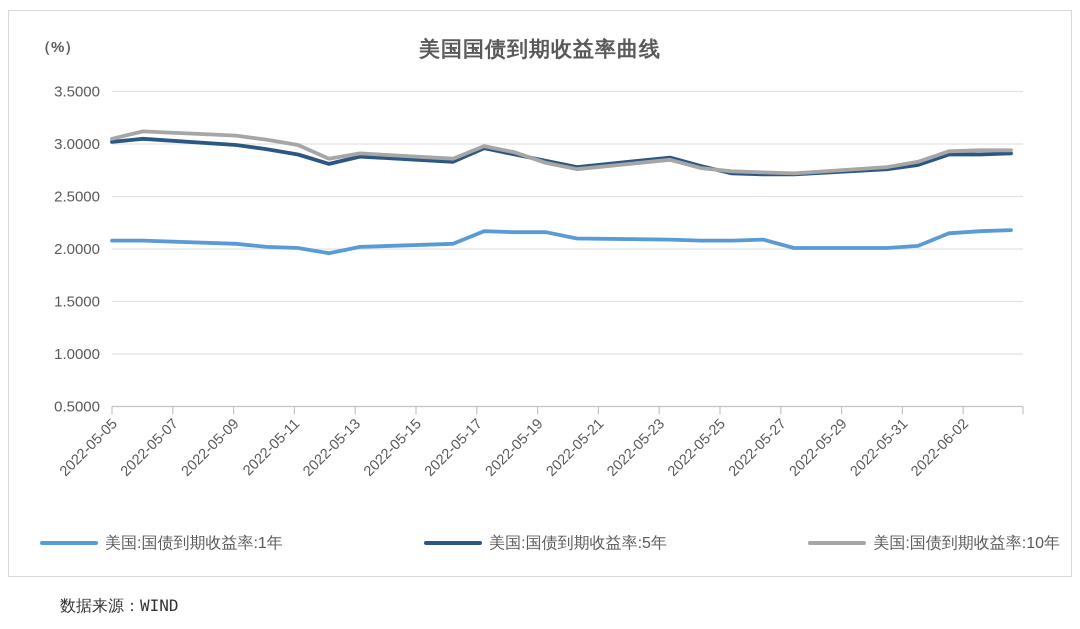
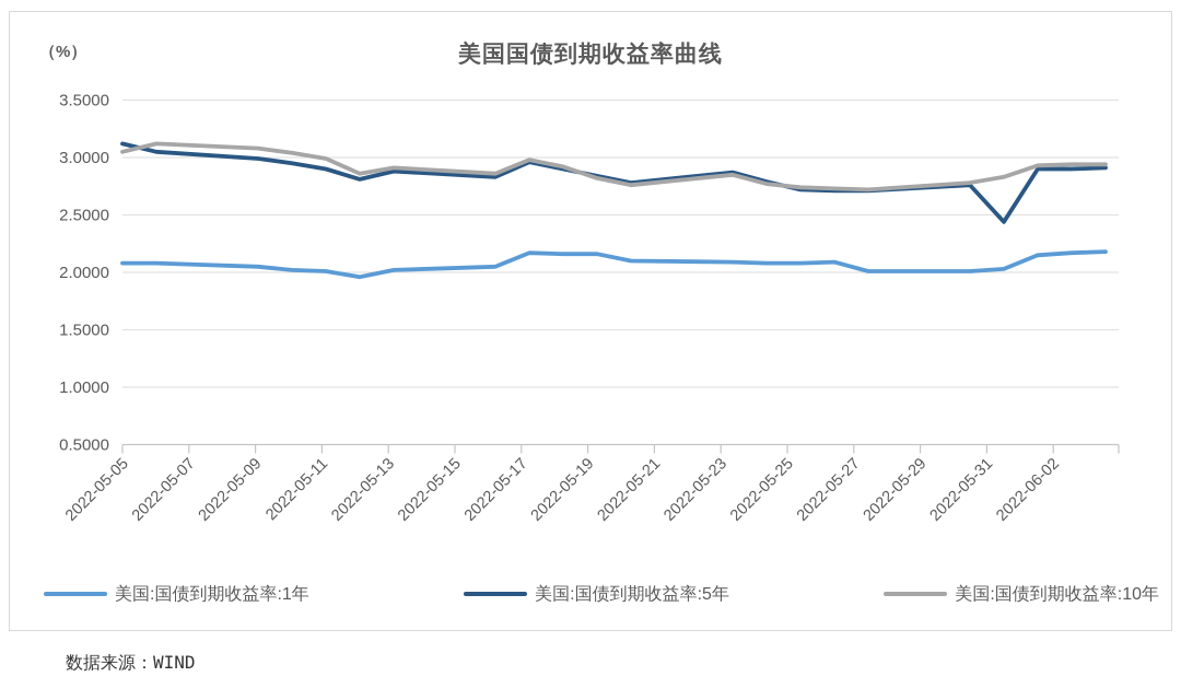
美国:国债到期收益率:5年/2022-05-05: 3.02 -> 3.12
美国:国债到期收益率:5年/2022-05-31: 2.80 -> 2.44
